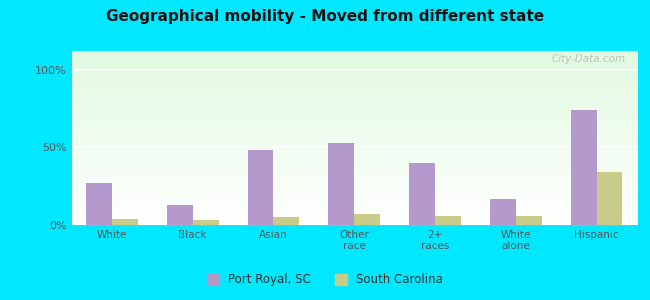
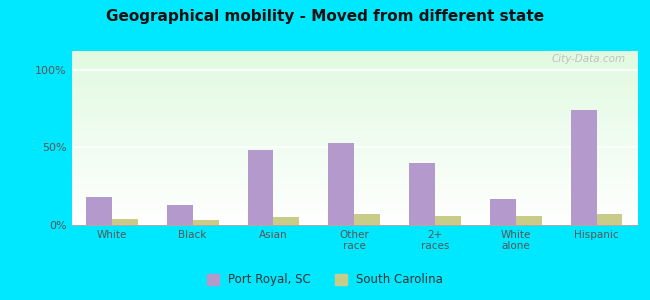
Port Royal, SC/White: 27% -> 18%
South Carolina/Hispanic: 34% -> 7%
